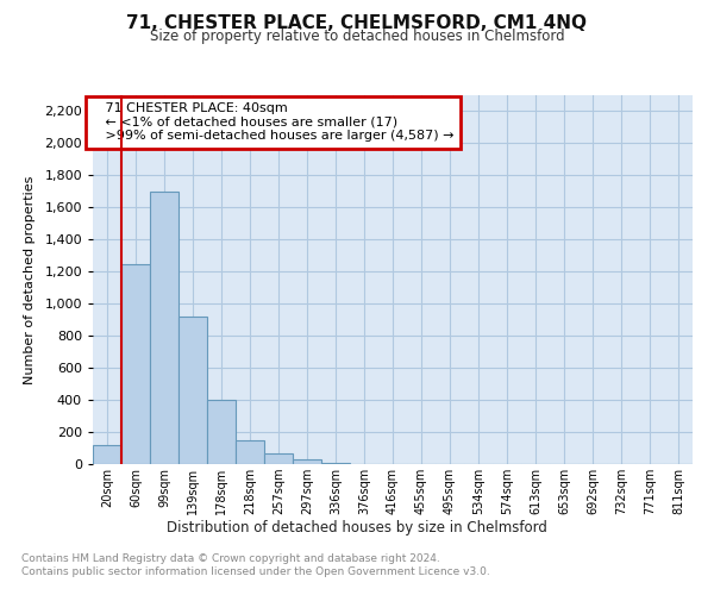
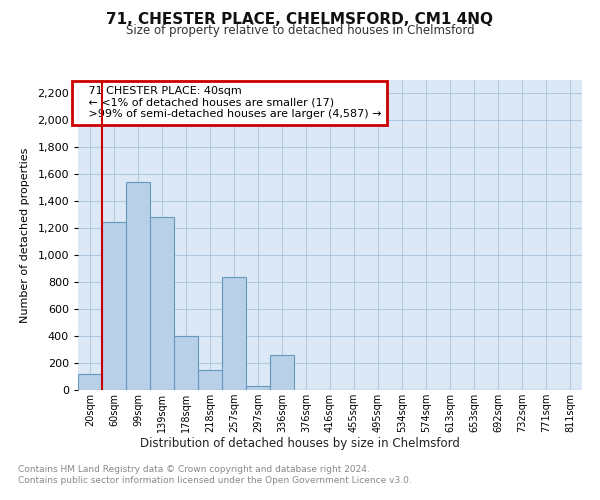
99sqm: 1,700 -> 1,540
139sqm: 920 -> 1,280
257sqm: 70 -> 840
336sqm: 10 -> 260
